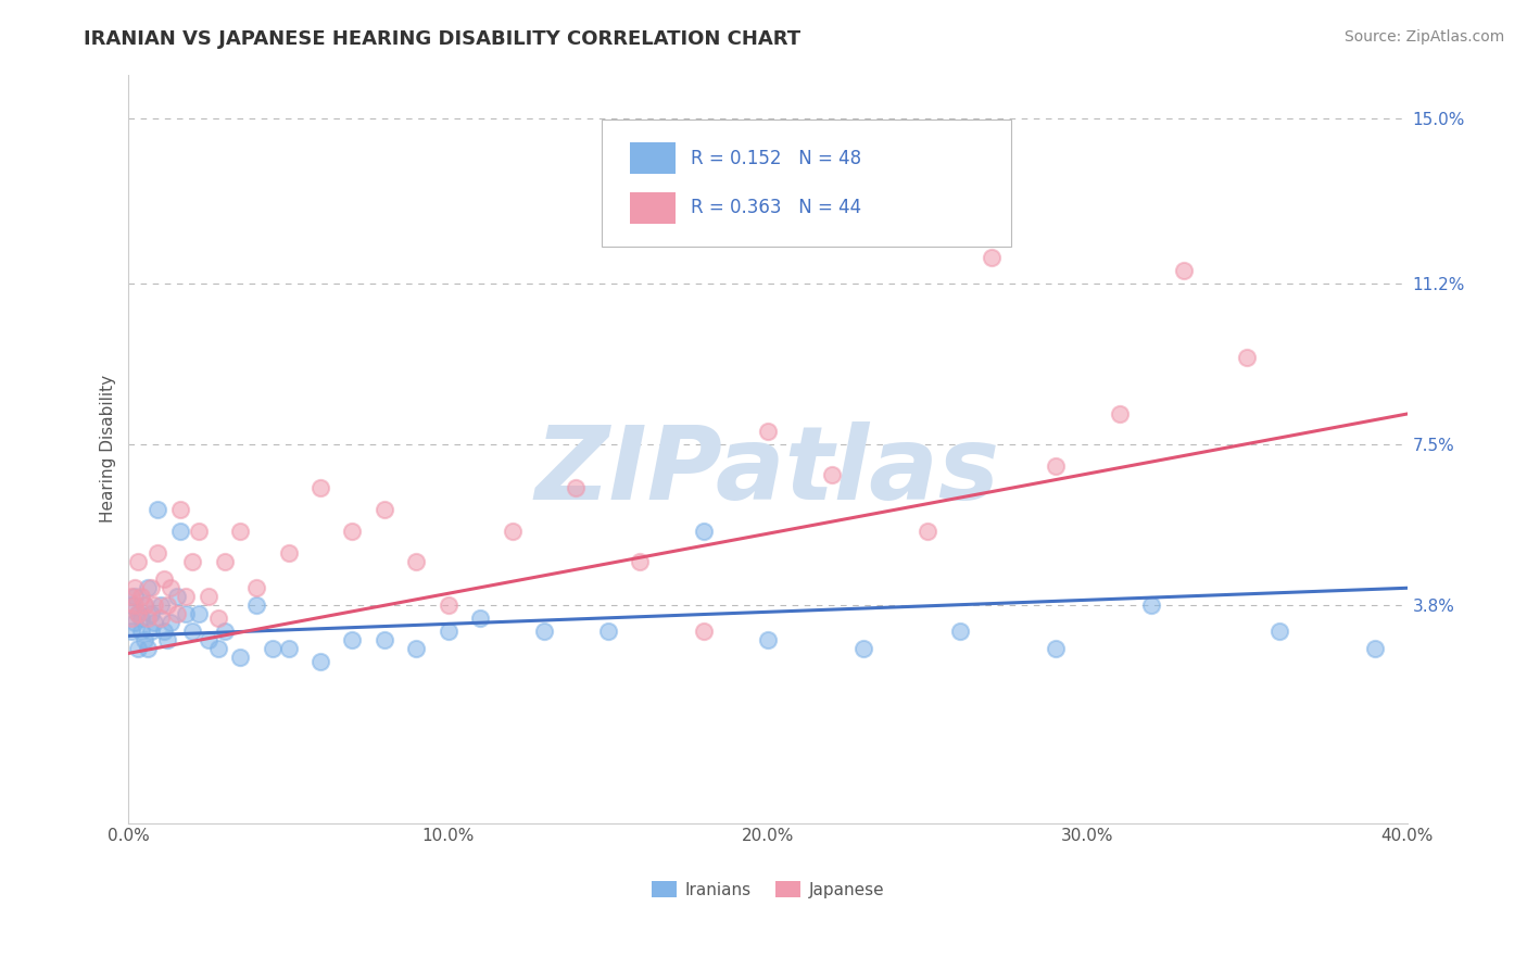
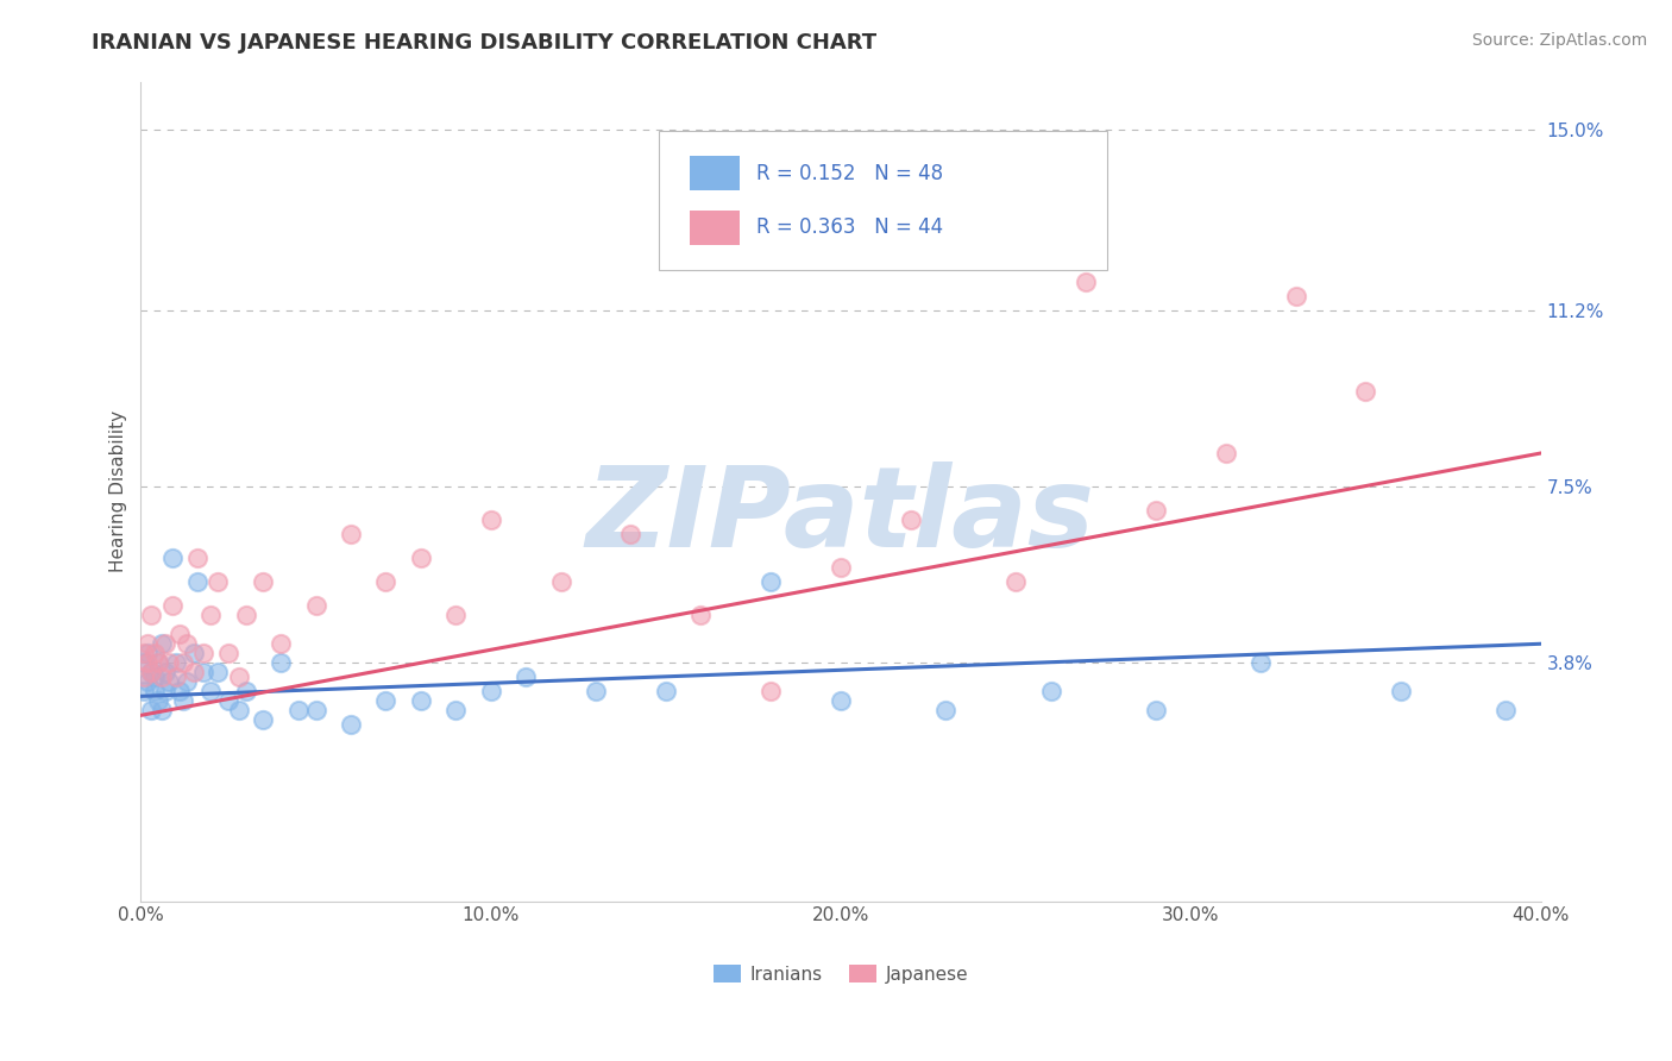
Japanese/10.0%: 3.8% -> 6.8%
Japanese/20.0%: 7.8% -> 5.8%
